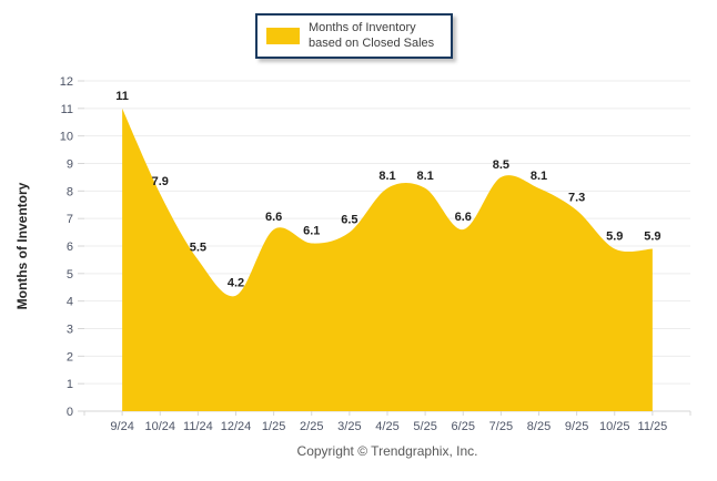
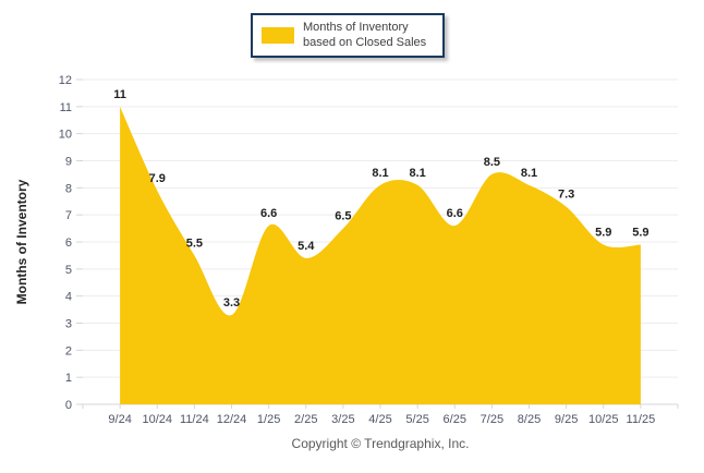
12/24: 4.2 -> 3.3
2/25: 6.1 -> 5.4
